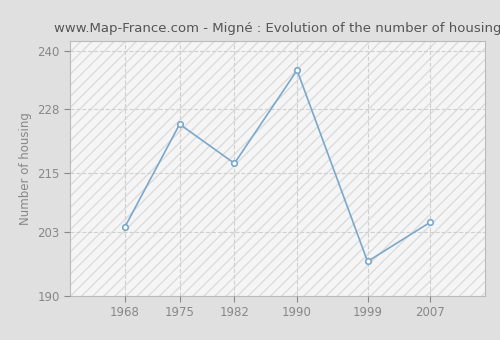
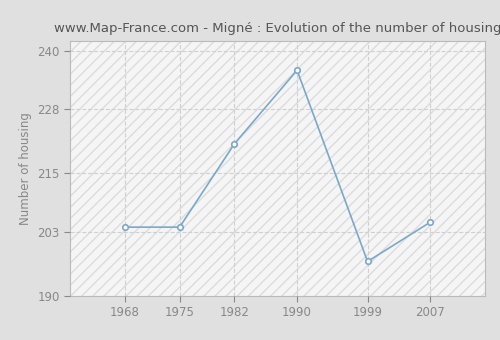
1975: 225 -> 204
1982: 217 -> 221
